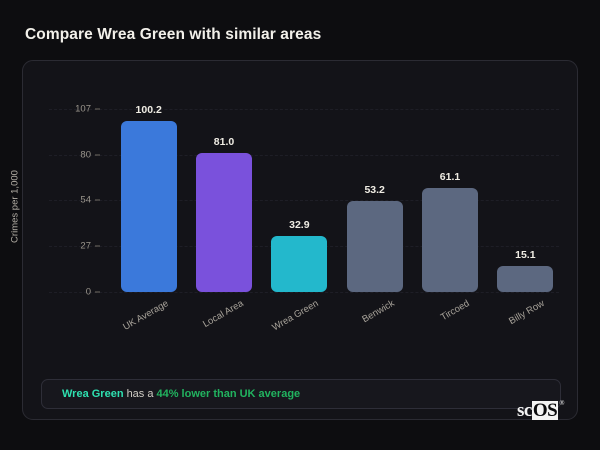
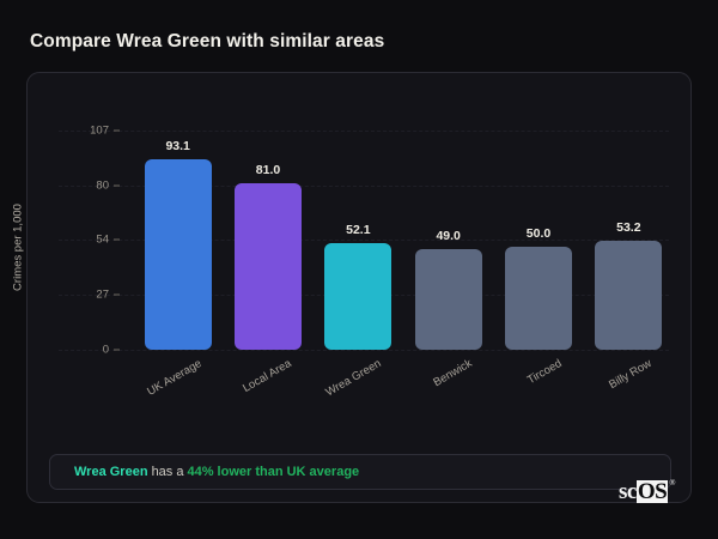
UK Average: 100.2 -> 93.1
Wrea Green: 32.9 -> 52.1
Benwick: 53.2 -> 49.0
Tircoed: 61.1 -> 50.0
Billy Row: 15.1 -> 53.2
